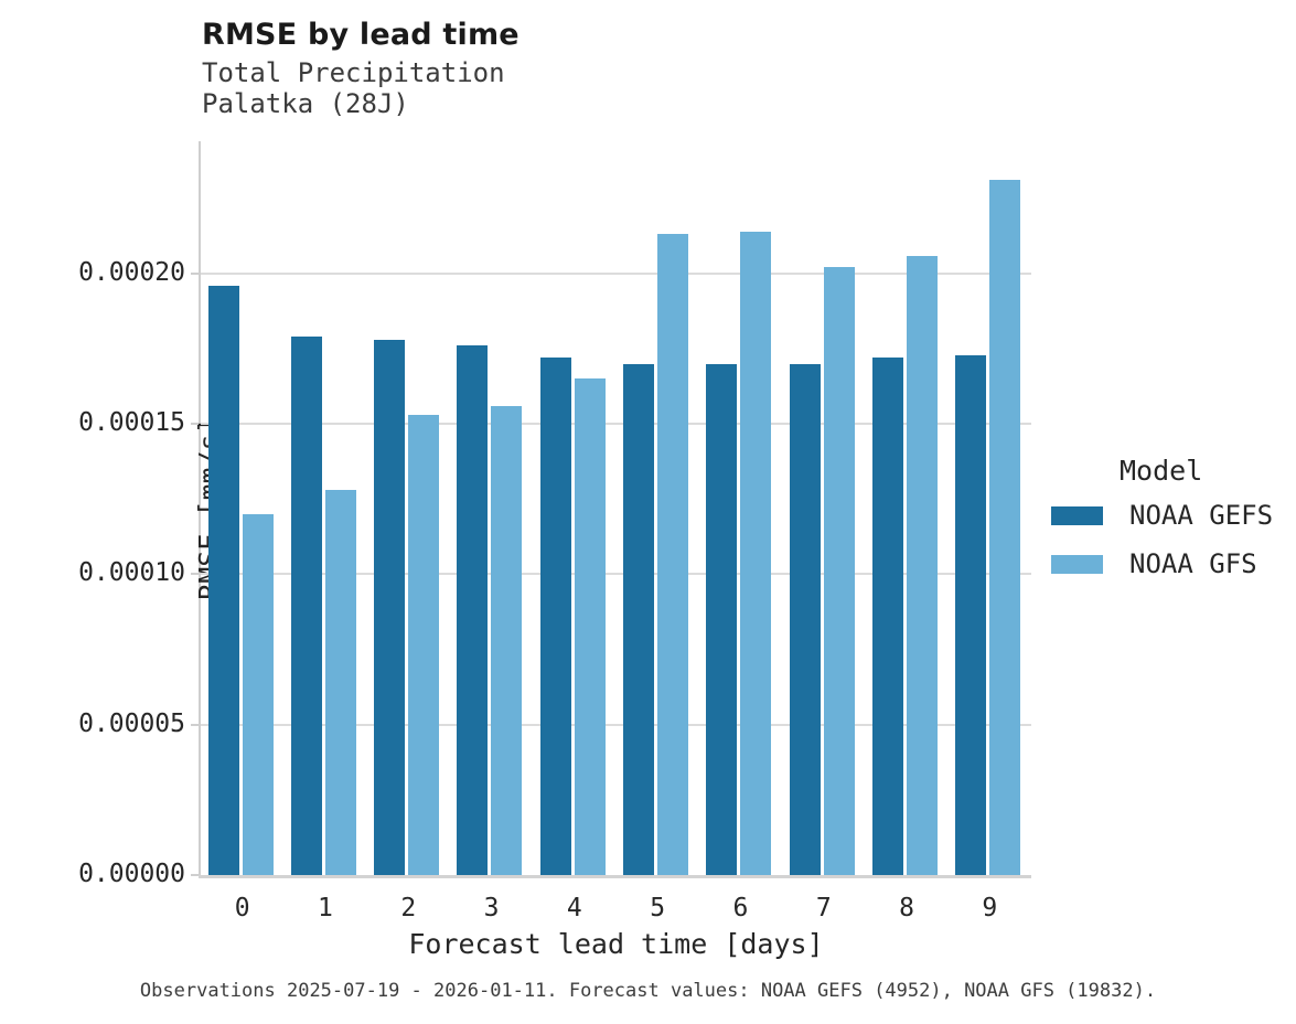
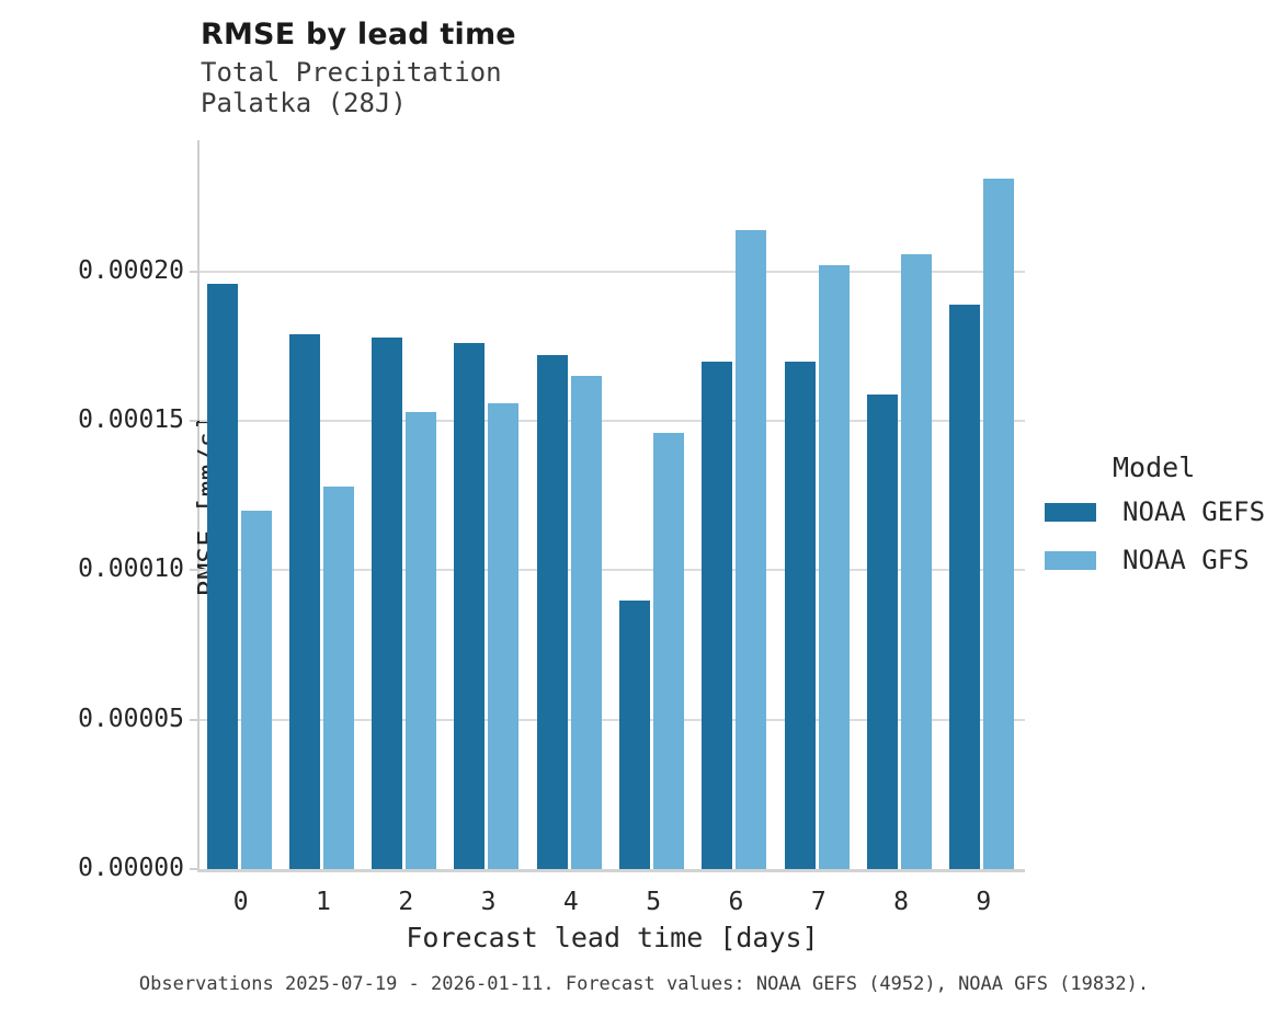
NOAA GEFS/5: 0.000170 -> 0.000090
NOAA GFS/5: 0.000213 -> 0.000146
NOAA GEFS/8: 0.000172 -> 0.000159
NOAA GEFS/9: 0.000173 -> 0.000189
